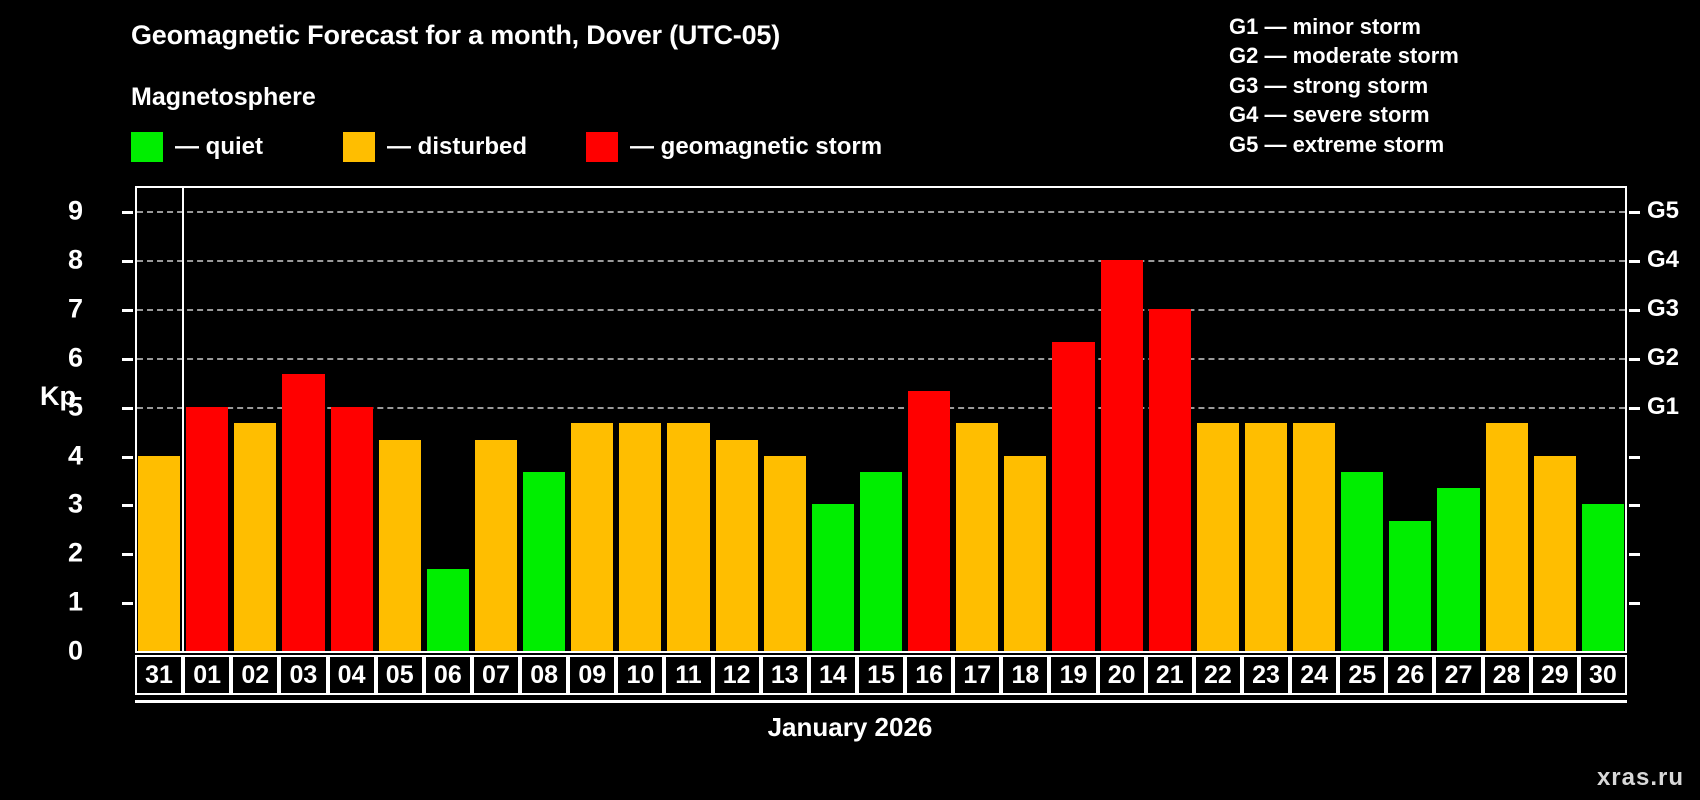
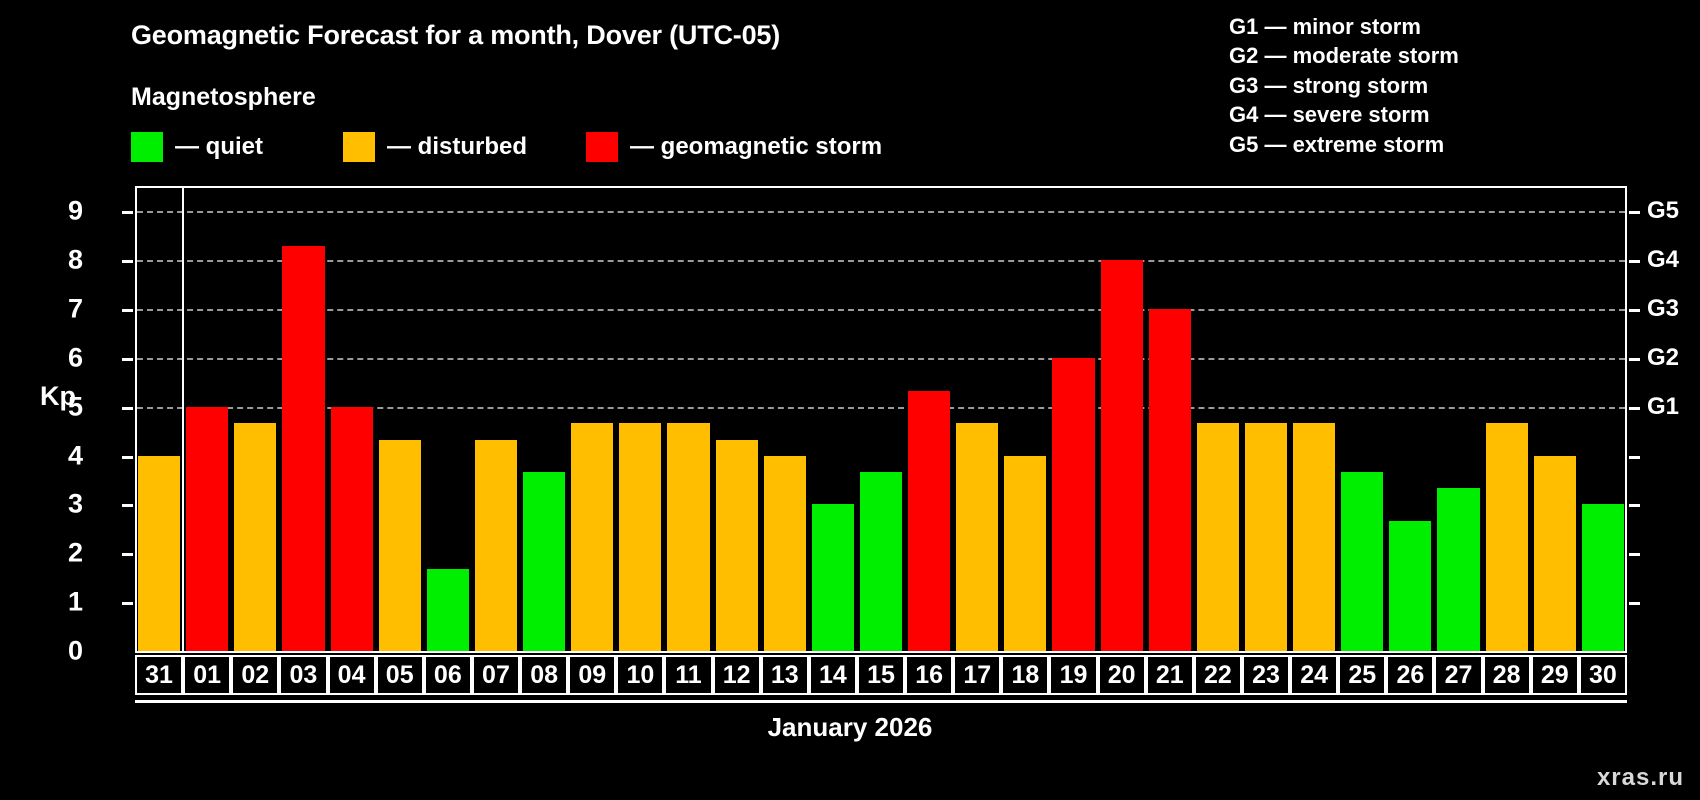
03: 5.7 -> 8.3
19: 6.3 -> 6.0
